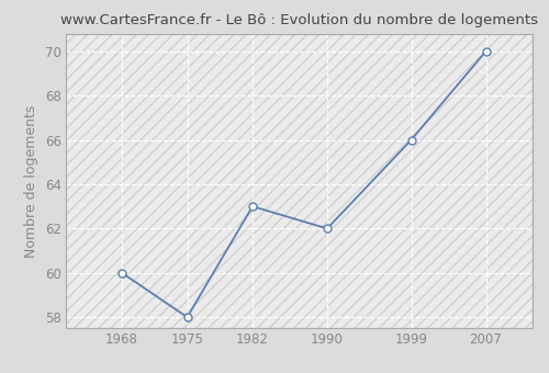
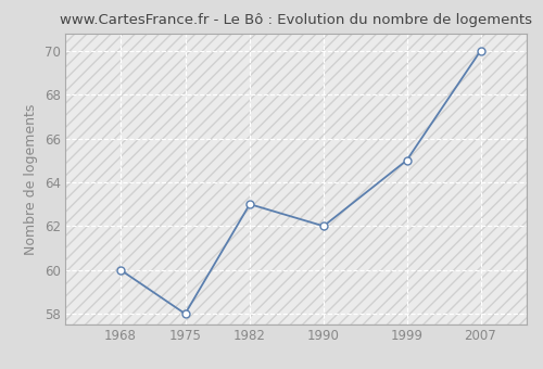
1999: 66 -> 65
